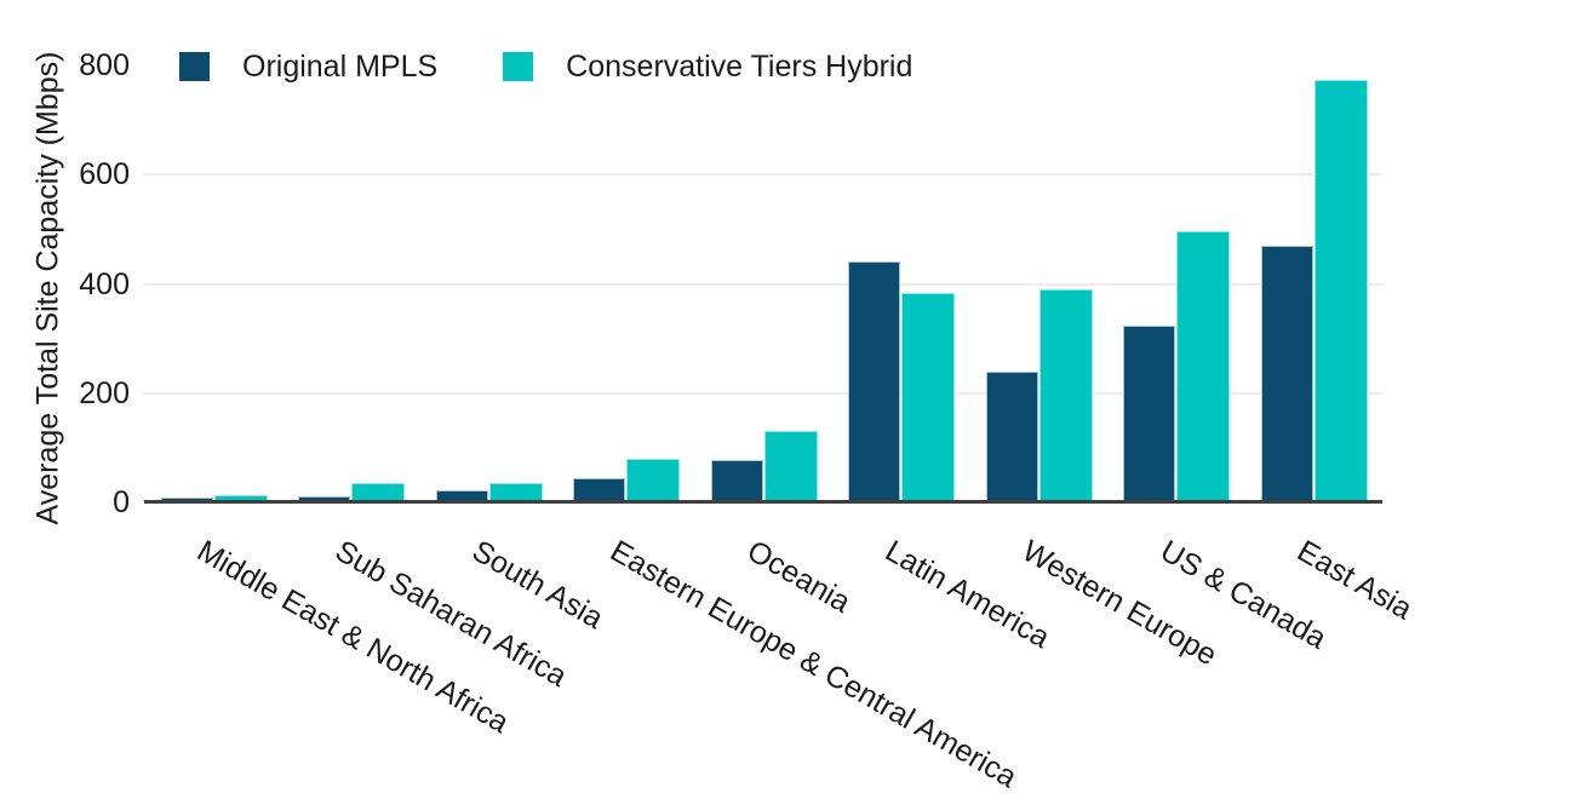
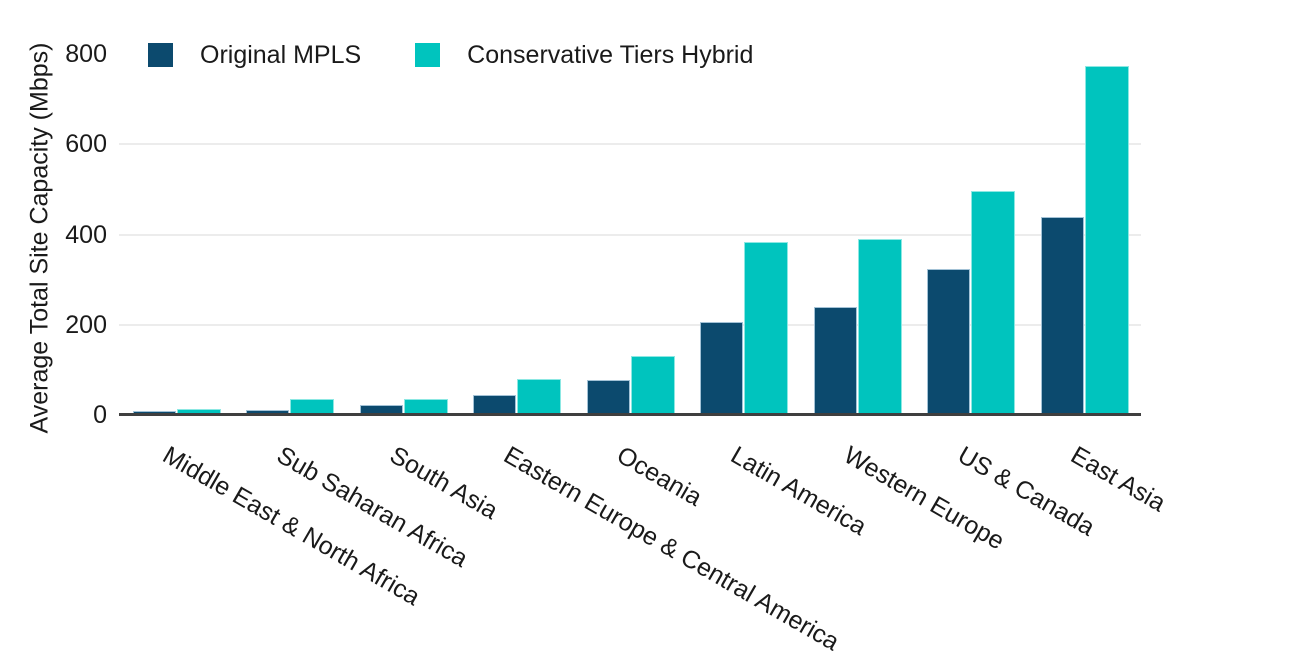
Original MPLS/Latin America: 440 -> 210
Original MPLS/East Asia: 470 -> 440
